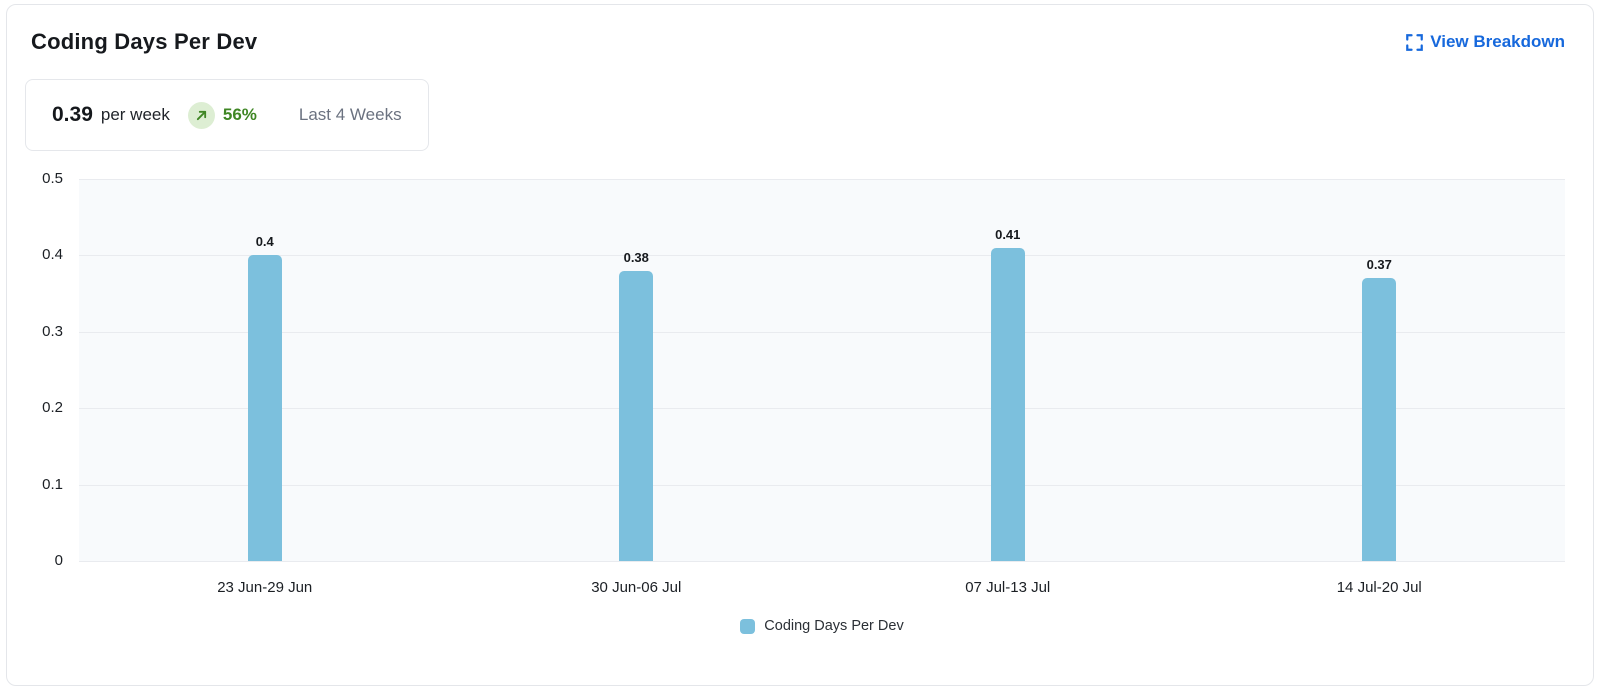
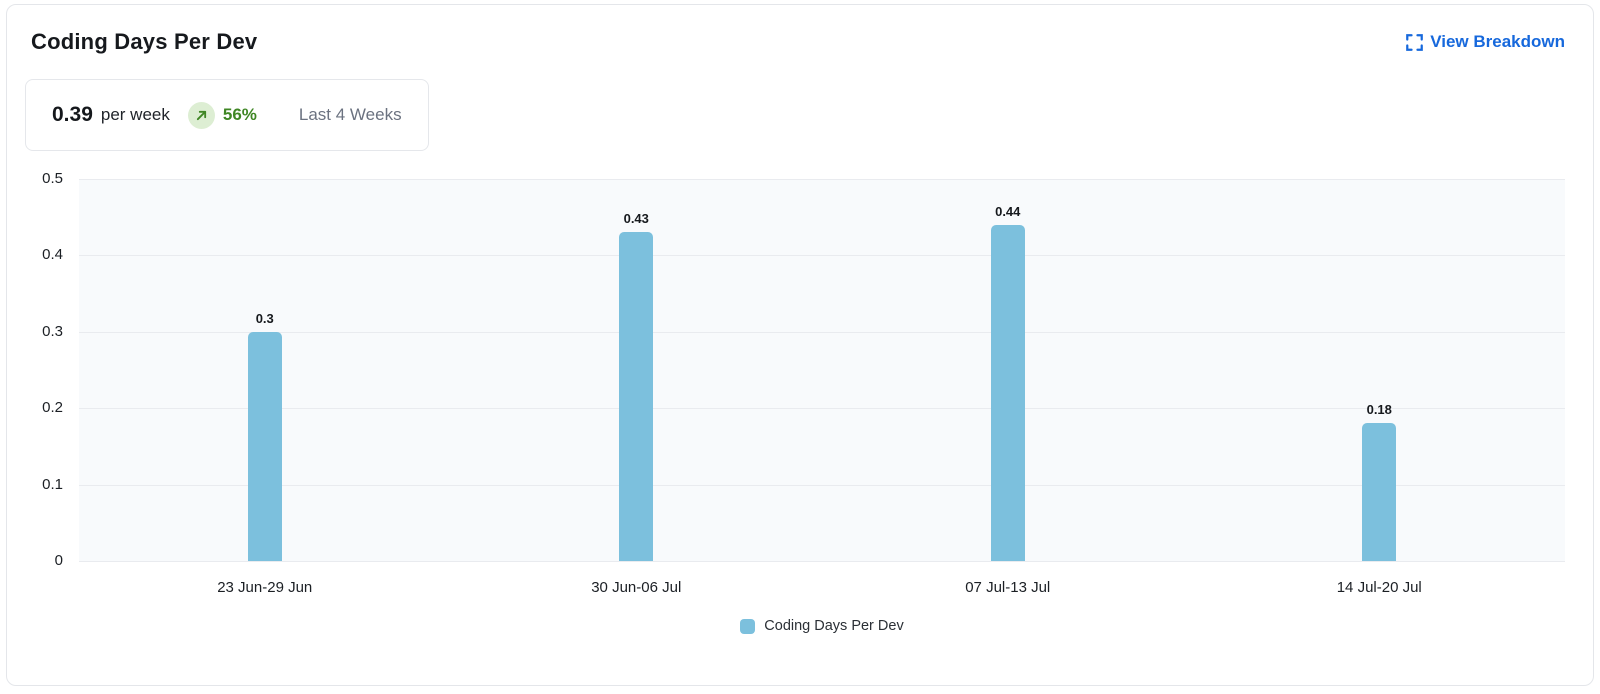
23 Jun-29 Jun: 0.4 -> 0.3
30 Jun-06 Jul: 0.38 -> 0.43
07 Jul-13 Jul: 0.41 -> 0.44
14 Jul-20 Jul: 0.37 -> 0.18
